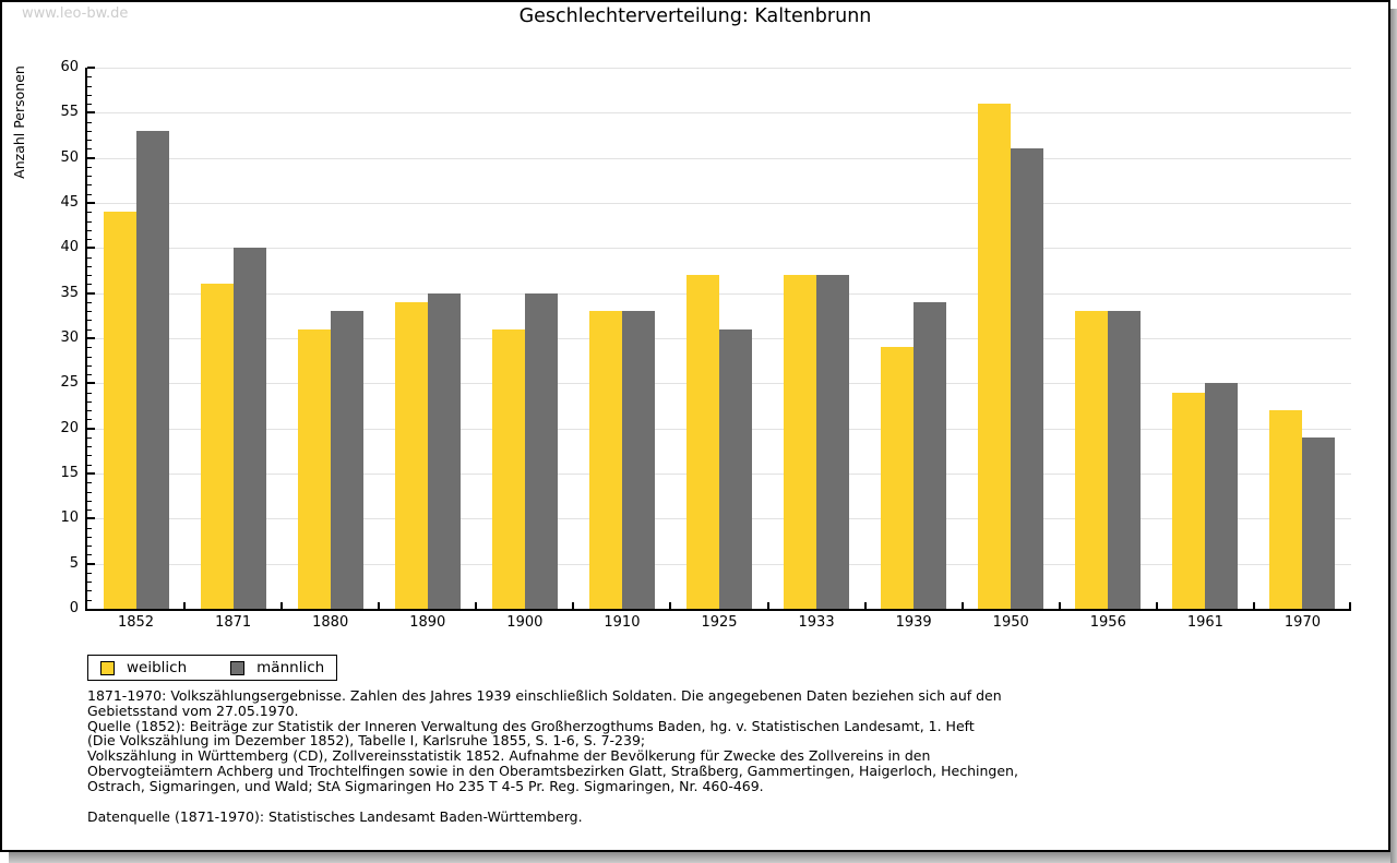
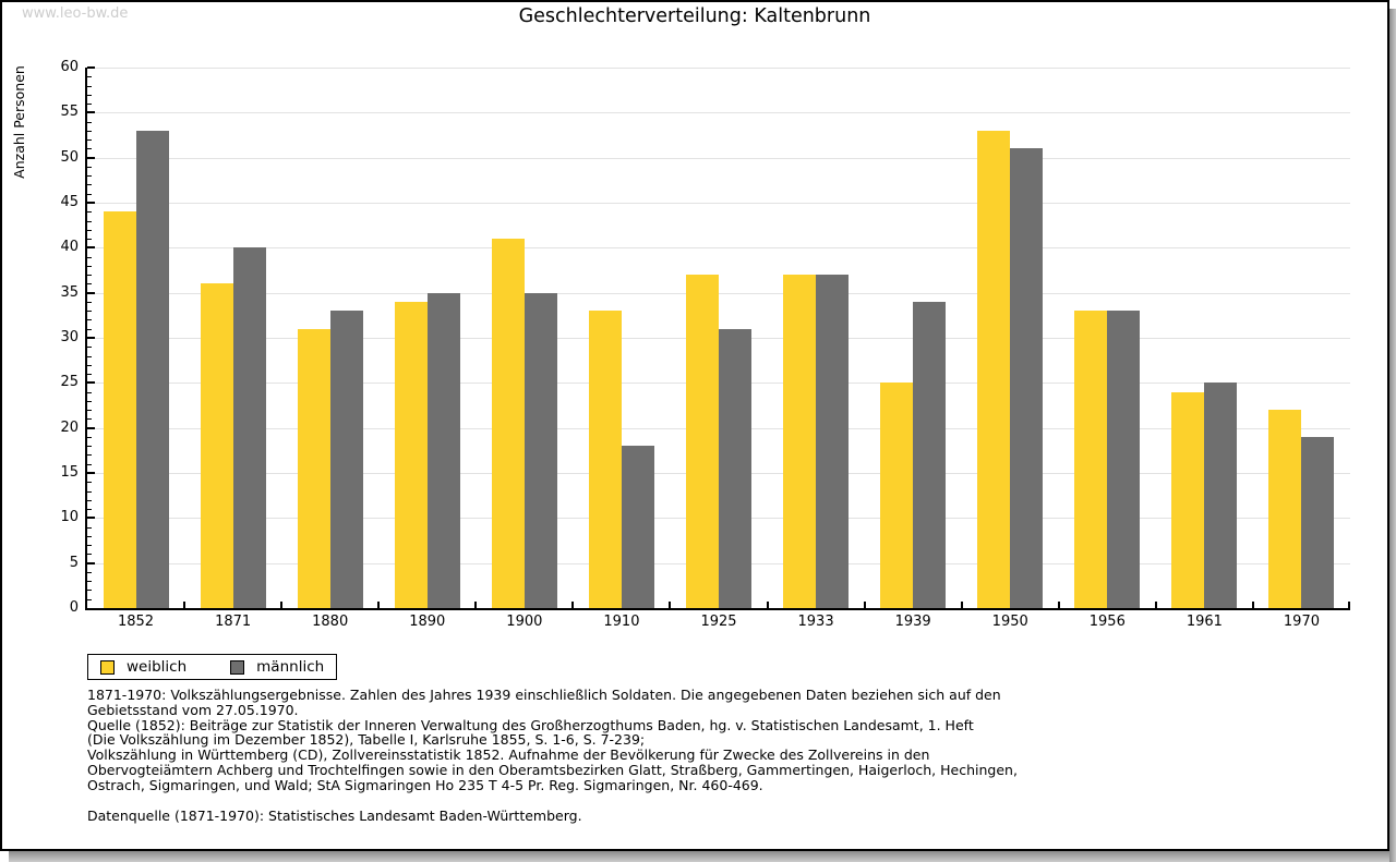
weiblich/1900: 31 -> 41
männlich/1910: 33 -> 18
weiblich/1939: 29 -> 25
weiblich/1950: 56 -> 53
